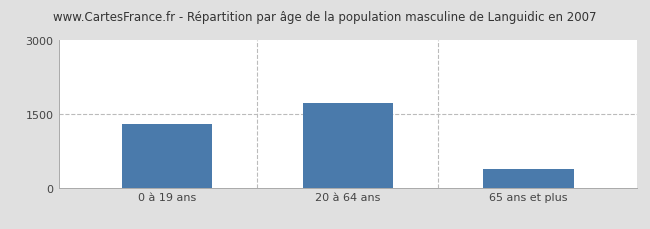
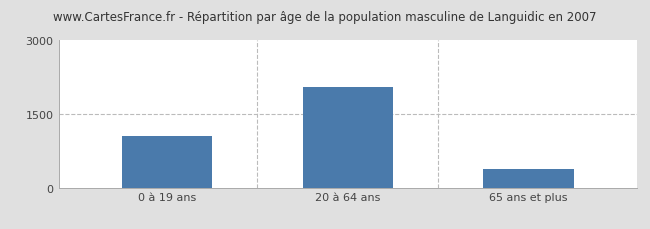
0 à 19 ans: 1300 -> 1050
20 à 64 ans: 1720 -> 2050
